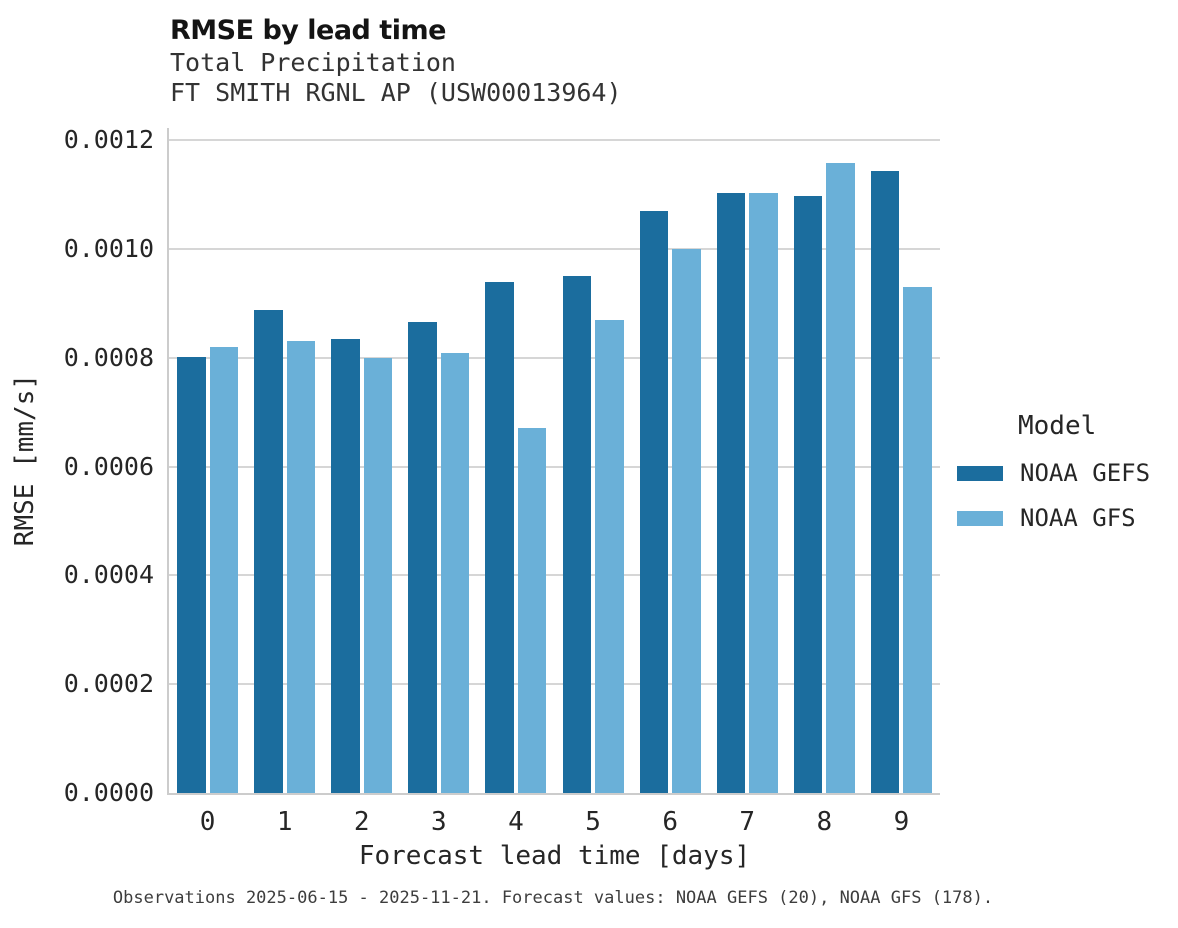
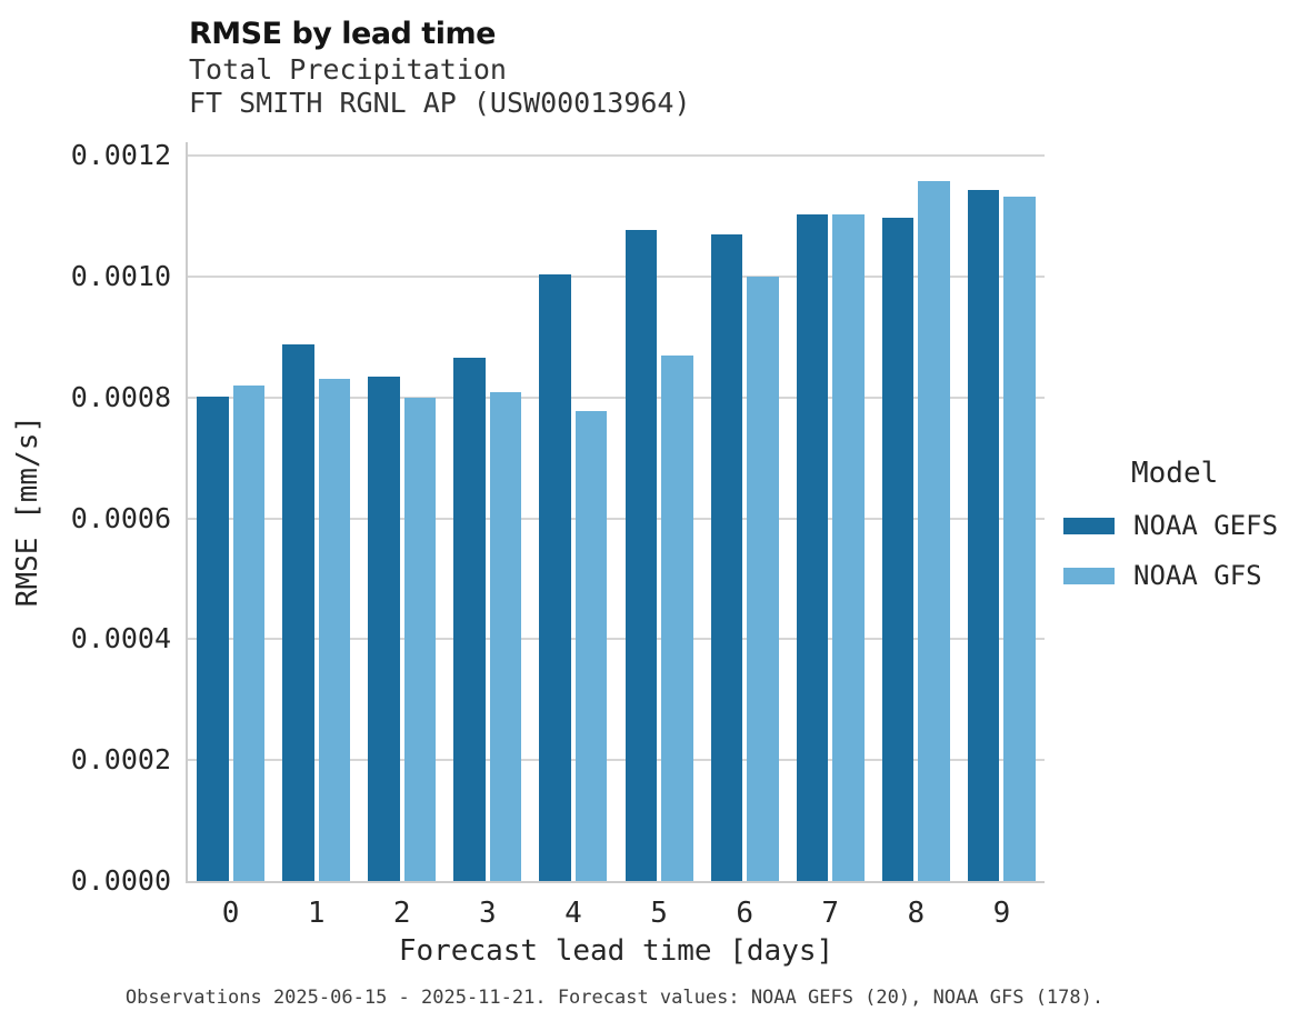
NOAA GEFS/4: 0.00094 -> 0.00100
NOAA GFS/4: 0.00067 -> 0.00078
NOAA GEFS/5: 0.00095 -> 0.00108
NOAA GFS/9: 0.00093 -> 0.00113
